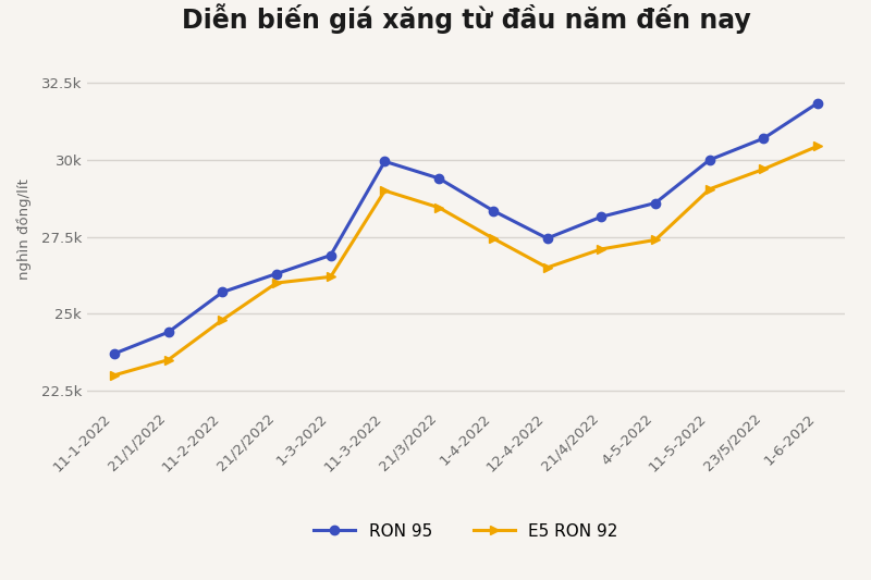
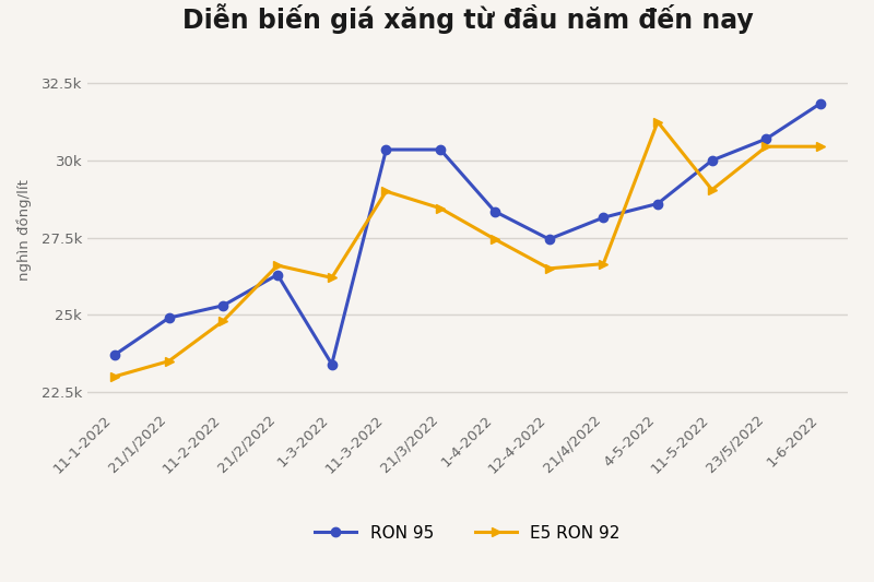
RON 95/21/1/2022: 24.40k -> 24.90k
RON 95/11-2-2022: 25.70k -> 25.30k
E5 RON 92/21/2/2022: 26.00k -> 26.60k
RON 95/1-3-2022: 26.90k -> 23.40k
RON 95/11-3-2022: 29.95k -> 30.35k
RON 95/21/3/2022: 29.40k -> 30.35k
E5 RON 92/21/4/2022: 27.10k -> 26.65k
E5 RON 92/4-5-2022: 27.40k -> 31.25k
E5 RON 92/23/5/2022: 29.70k -> 30.45k
